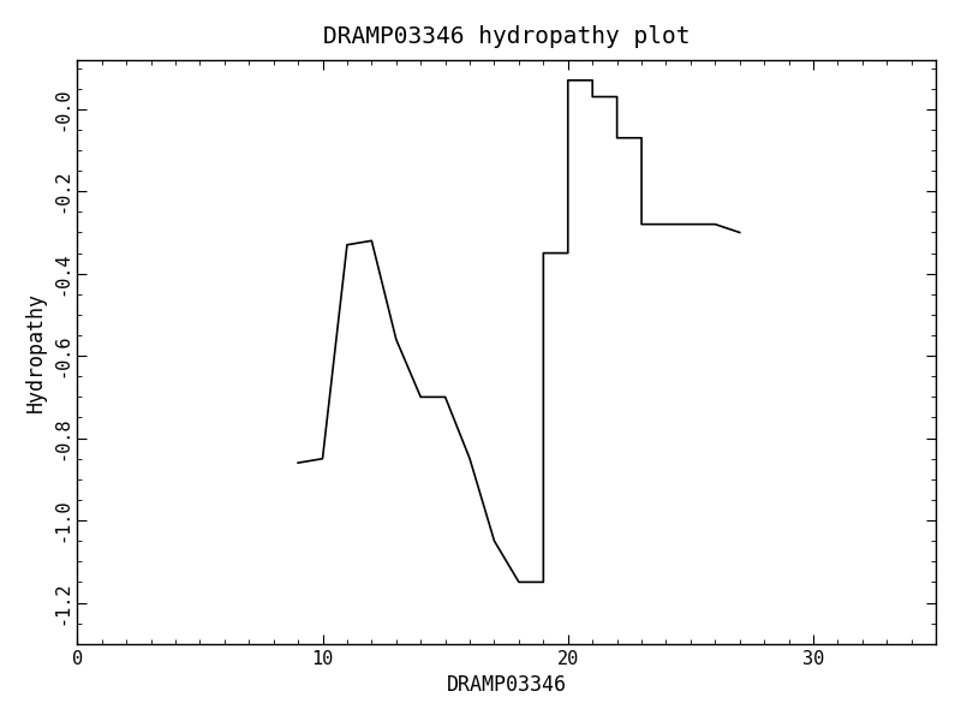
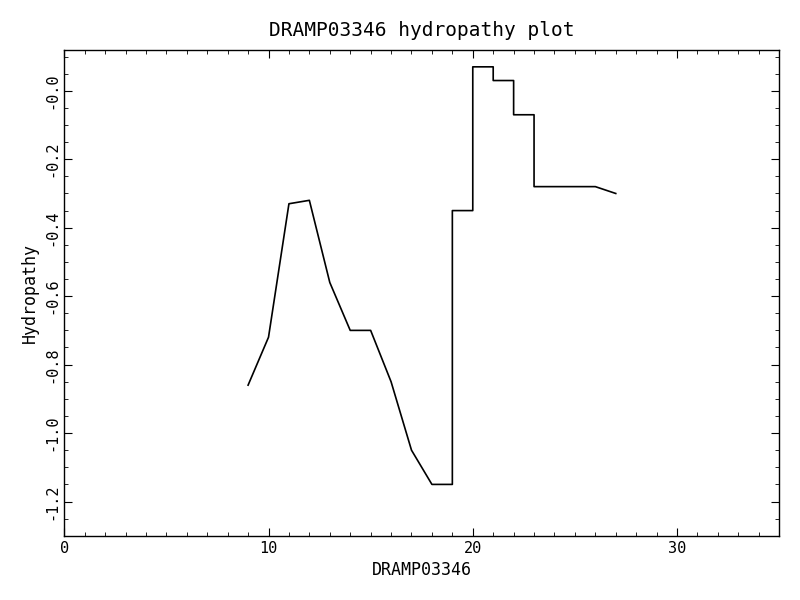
10: -0.85 -> -0.72
